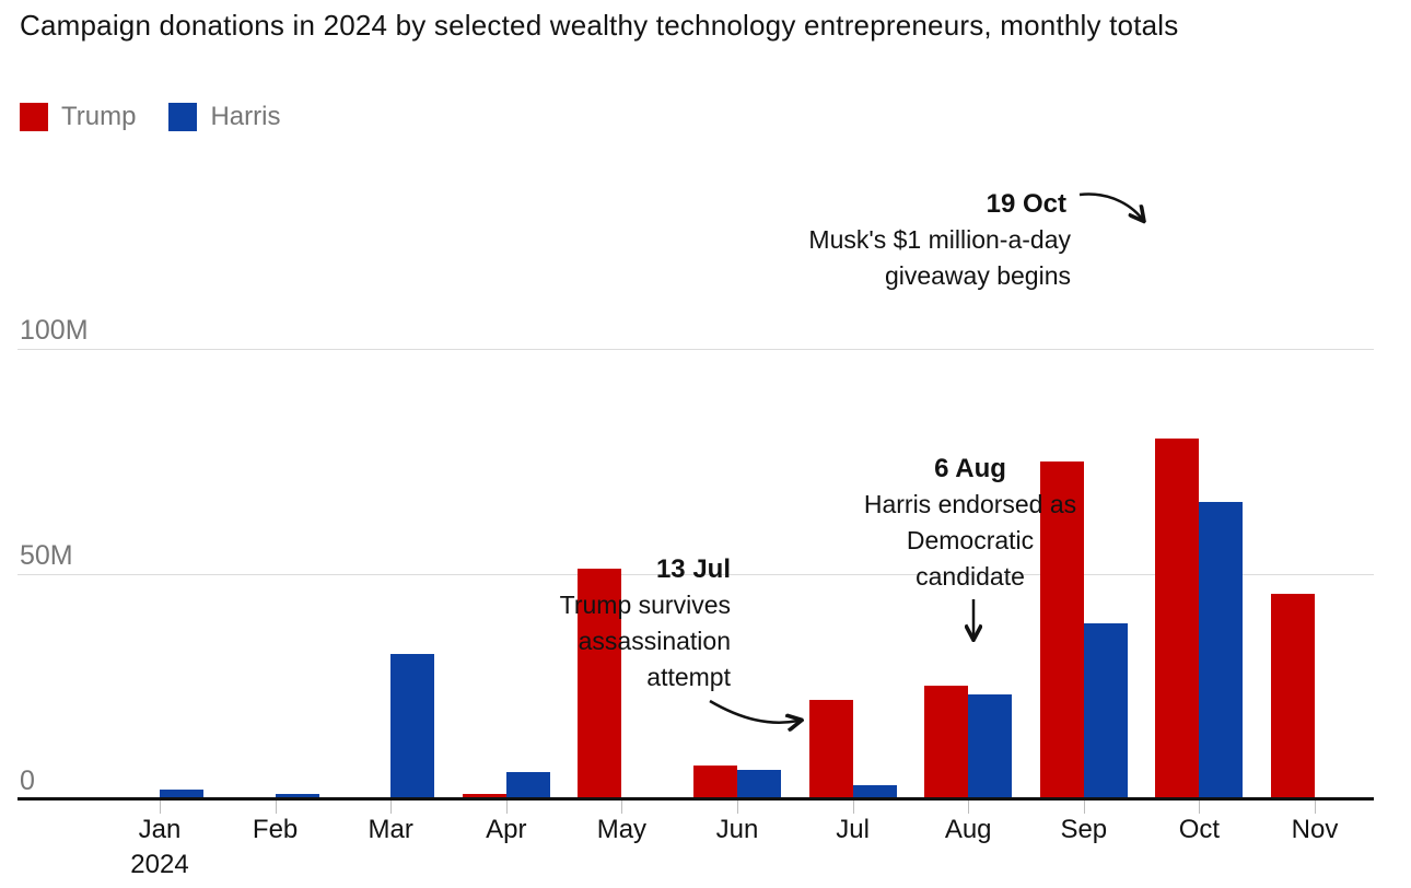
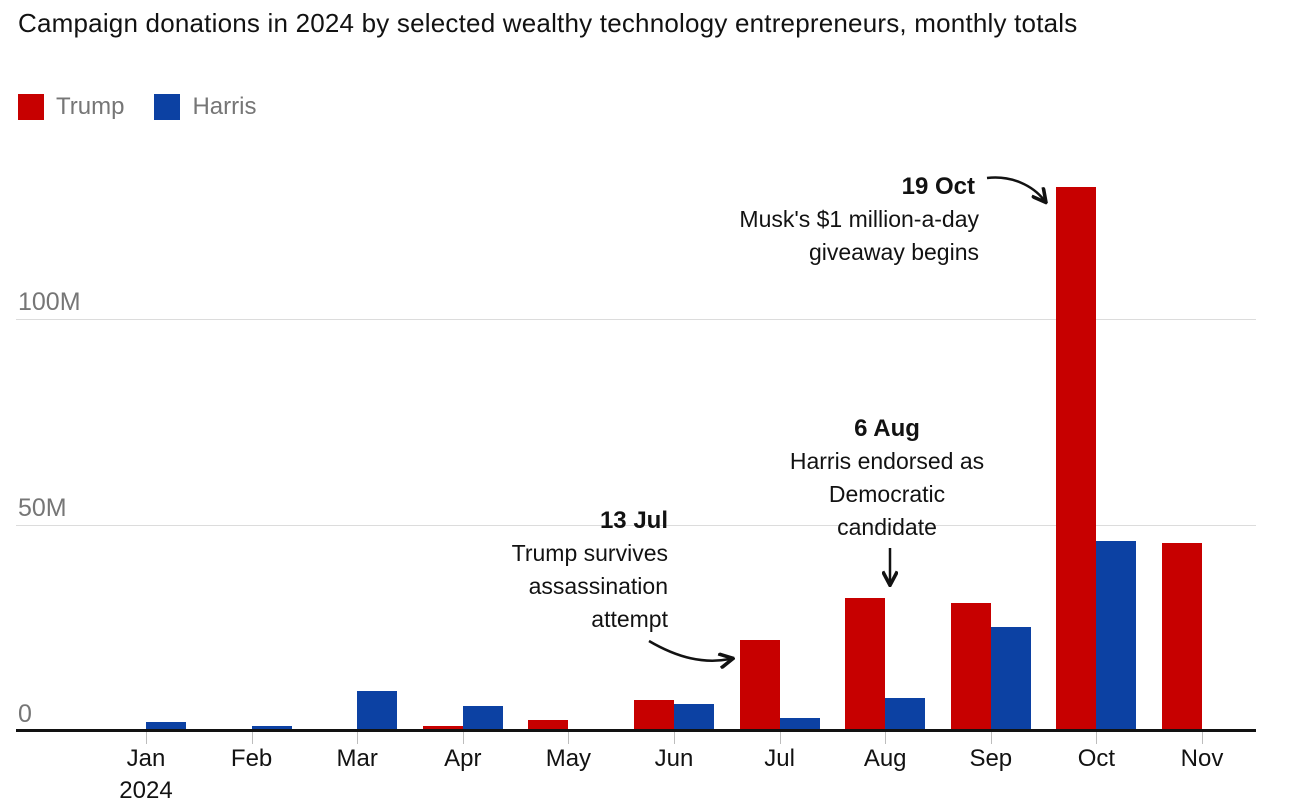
Harris/Mar: 32M -> 10M
Trump/May: 51M -> 2M
Trump/Aug: 25M -> 32M
Harris/Aug: 23M -> 8M
Trump/Sep: 75M -> 31M
Harris/Sep: 39M -> 25M
Trump/Oct: 80M -> 132M
Harris/Oct: 66M -> 46M
